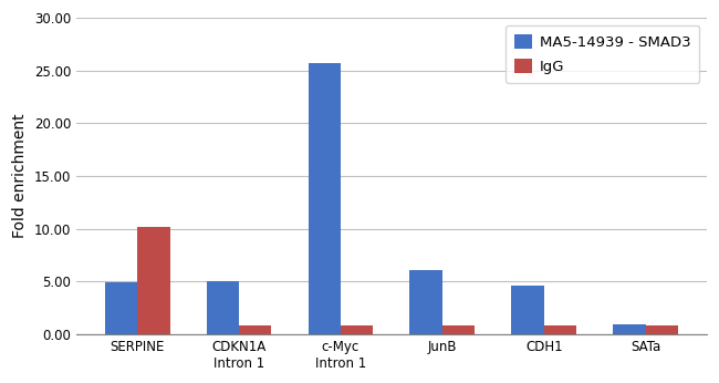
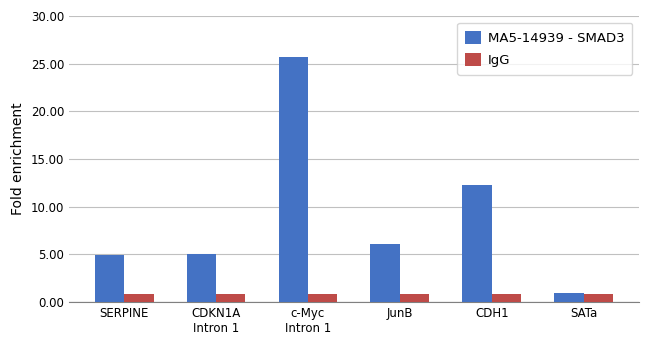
IgG/SERPINE: 10.2 -> 0.8
MA5-14939 - SMAD3/CDH1: 4.6 -> 12.3
